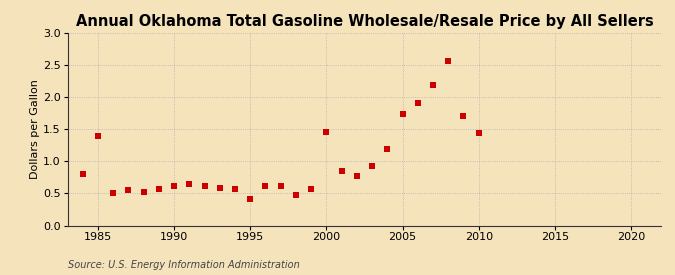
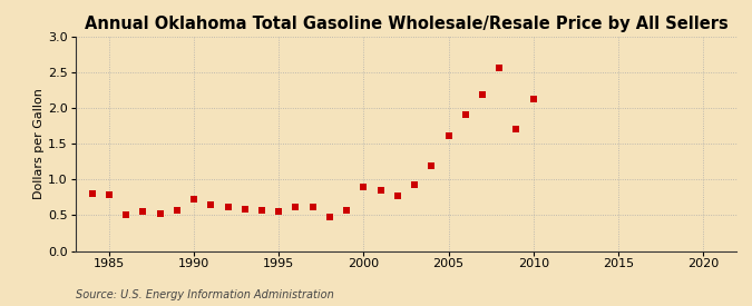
1985: 1.40 -> 0.79
1990: 0.62 -> 0.73
1995: 0.42 -> 0.56
2000: 1.46 -> 0.90
2005: 1.74 -> 1.61
2010: 1.44 -> 2.12
